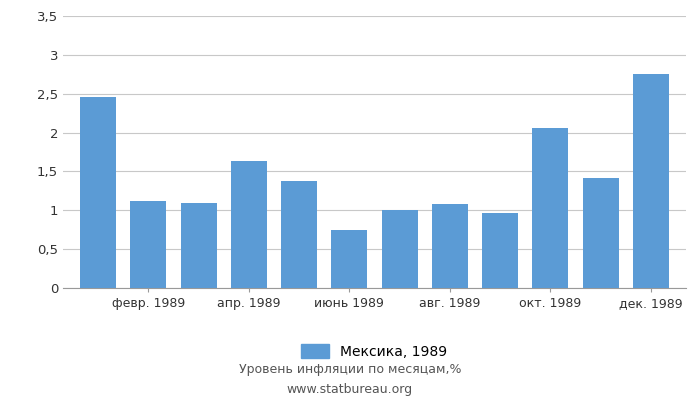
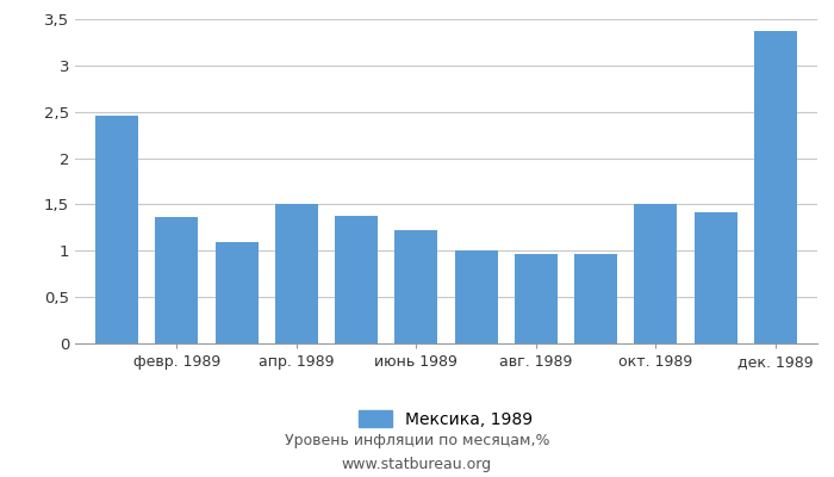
февр. 1989: 1,12 -> 1,37
апр. 1989: 1,64 -> 1,51
июнь 1989: 0,74 -> 1,22
авг. 1989: 1,08 -> 0,97
окт. 1989: 2,06 -> 1,50
дек. 1989: 2,76 -> 3,37
